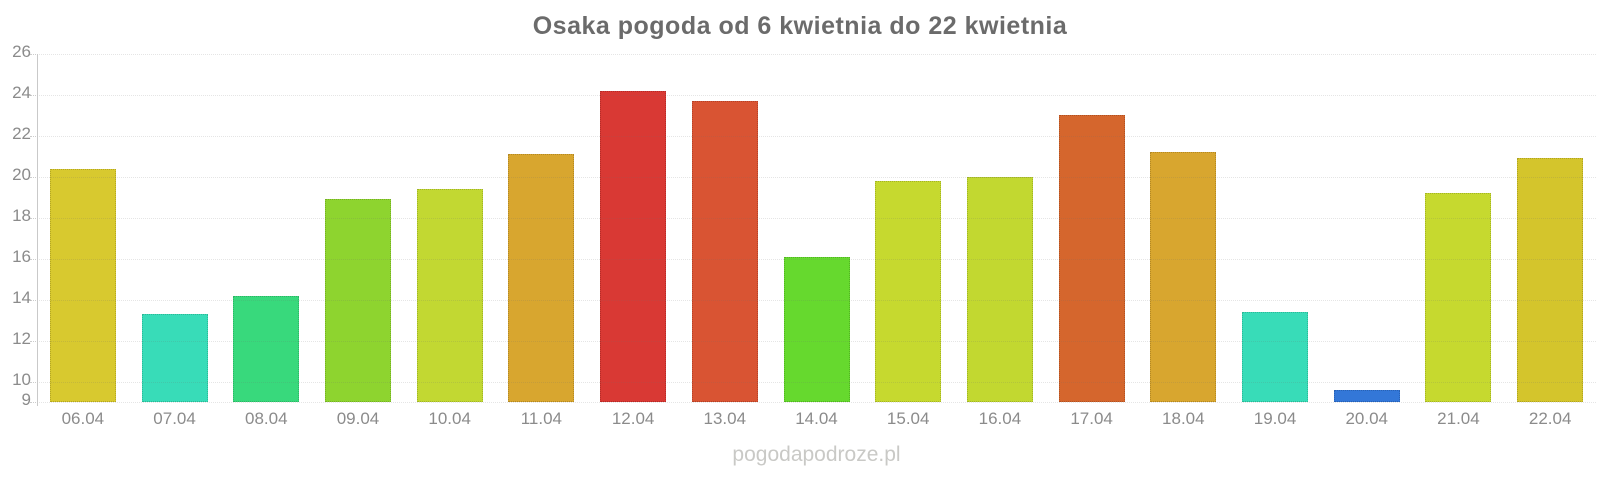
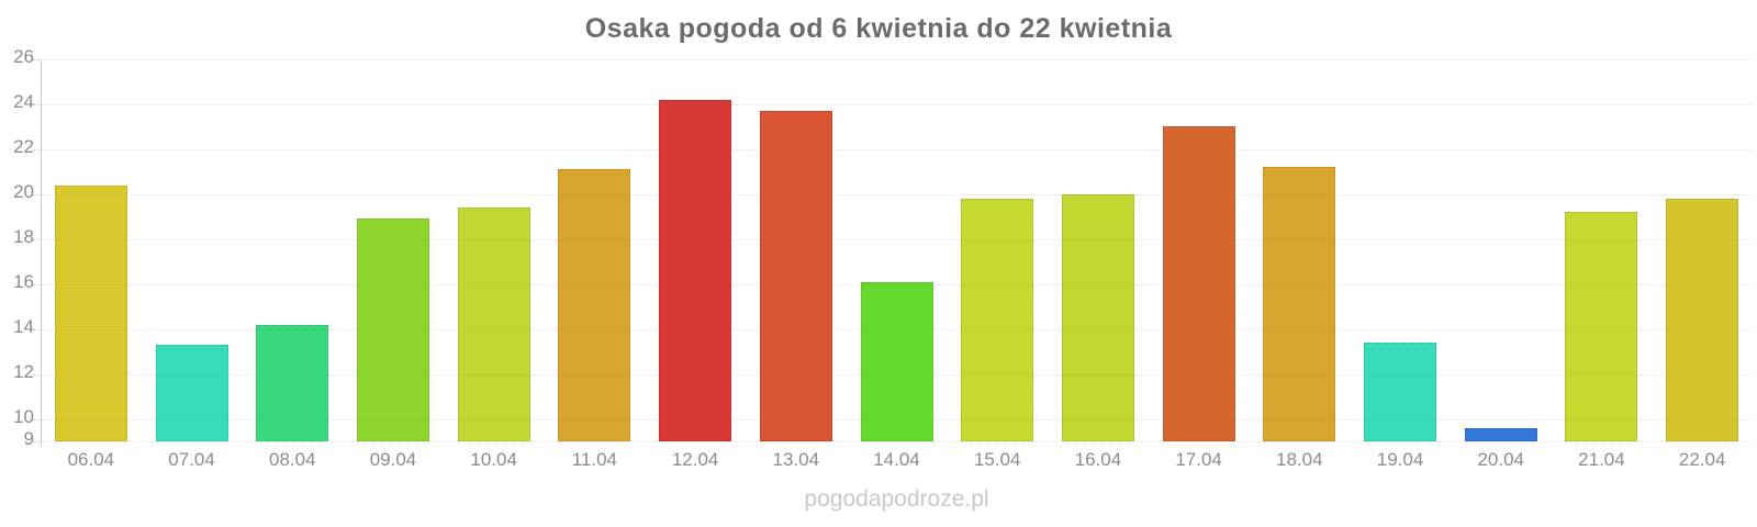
22.04: 20.9 -> 19.8
